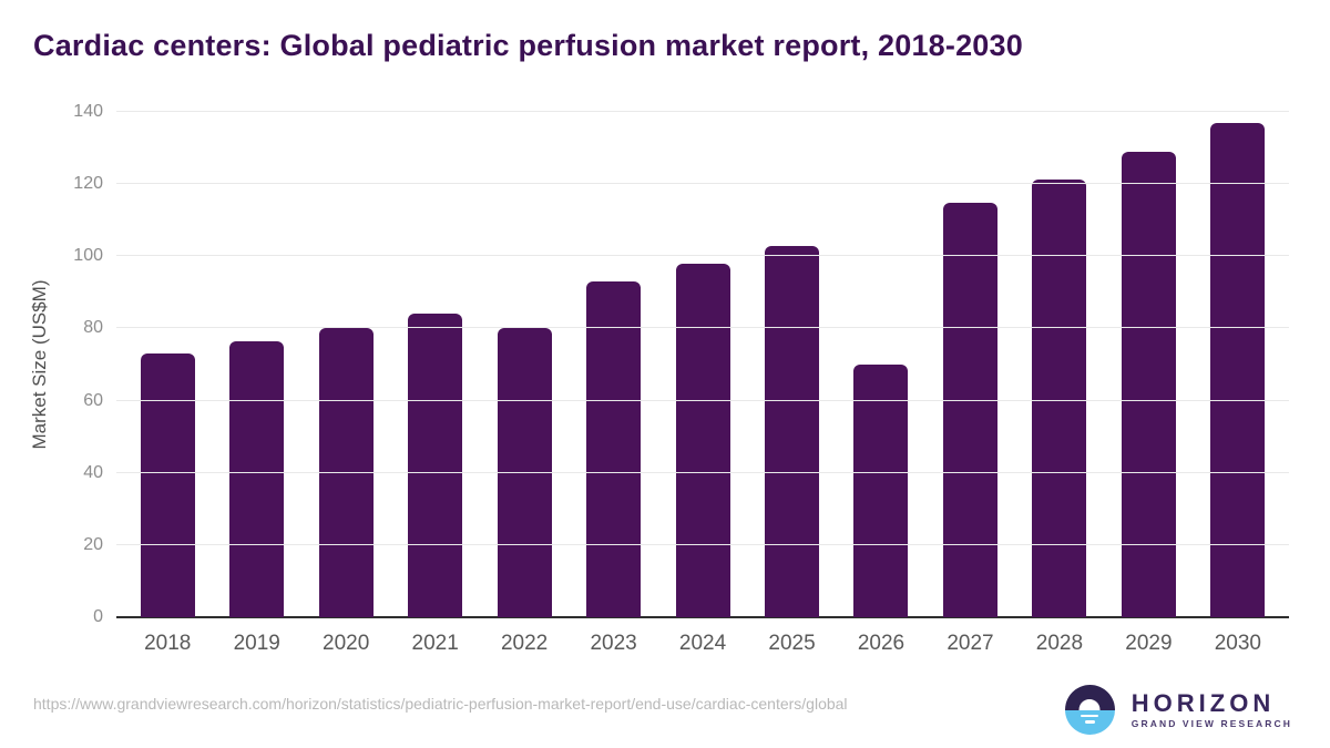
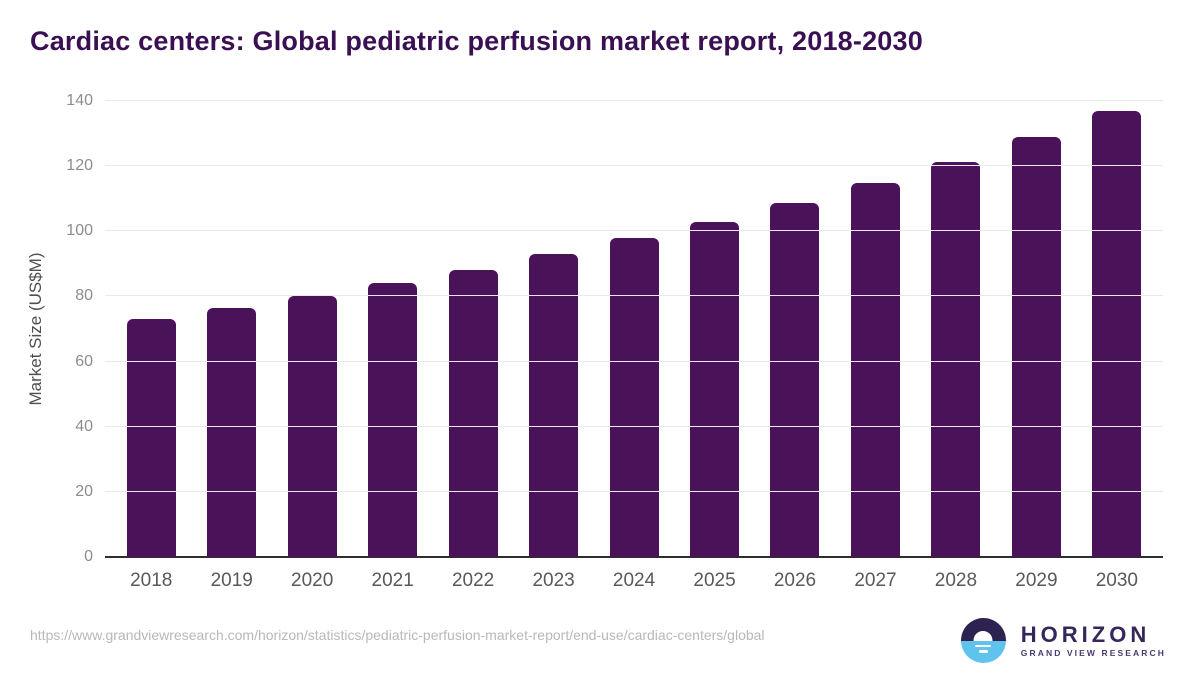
2022: 80 -> 88
2026: 70 -> 109
